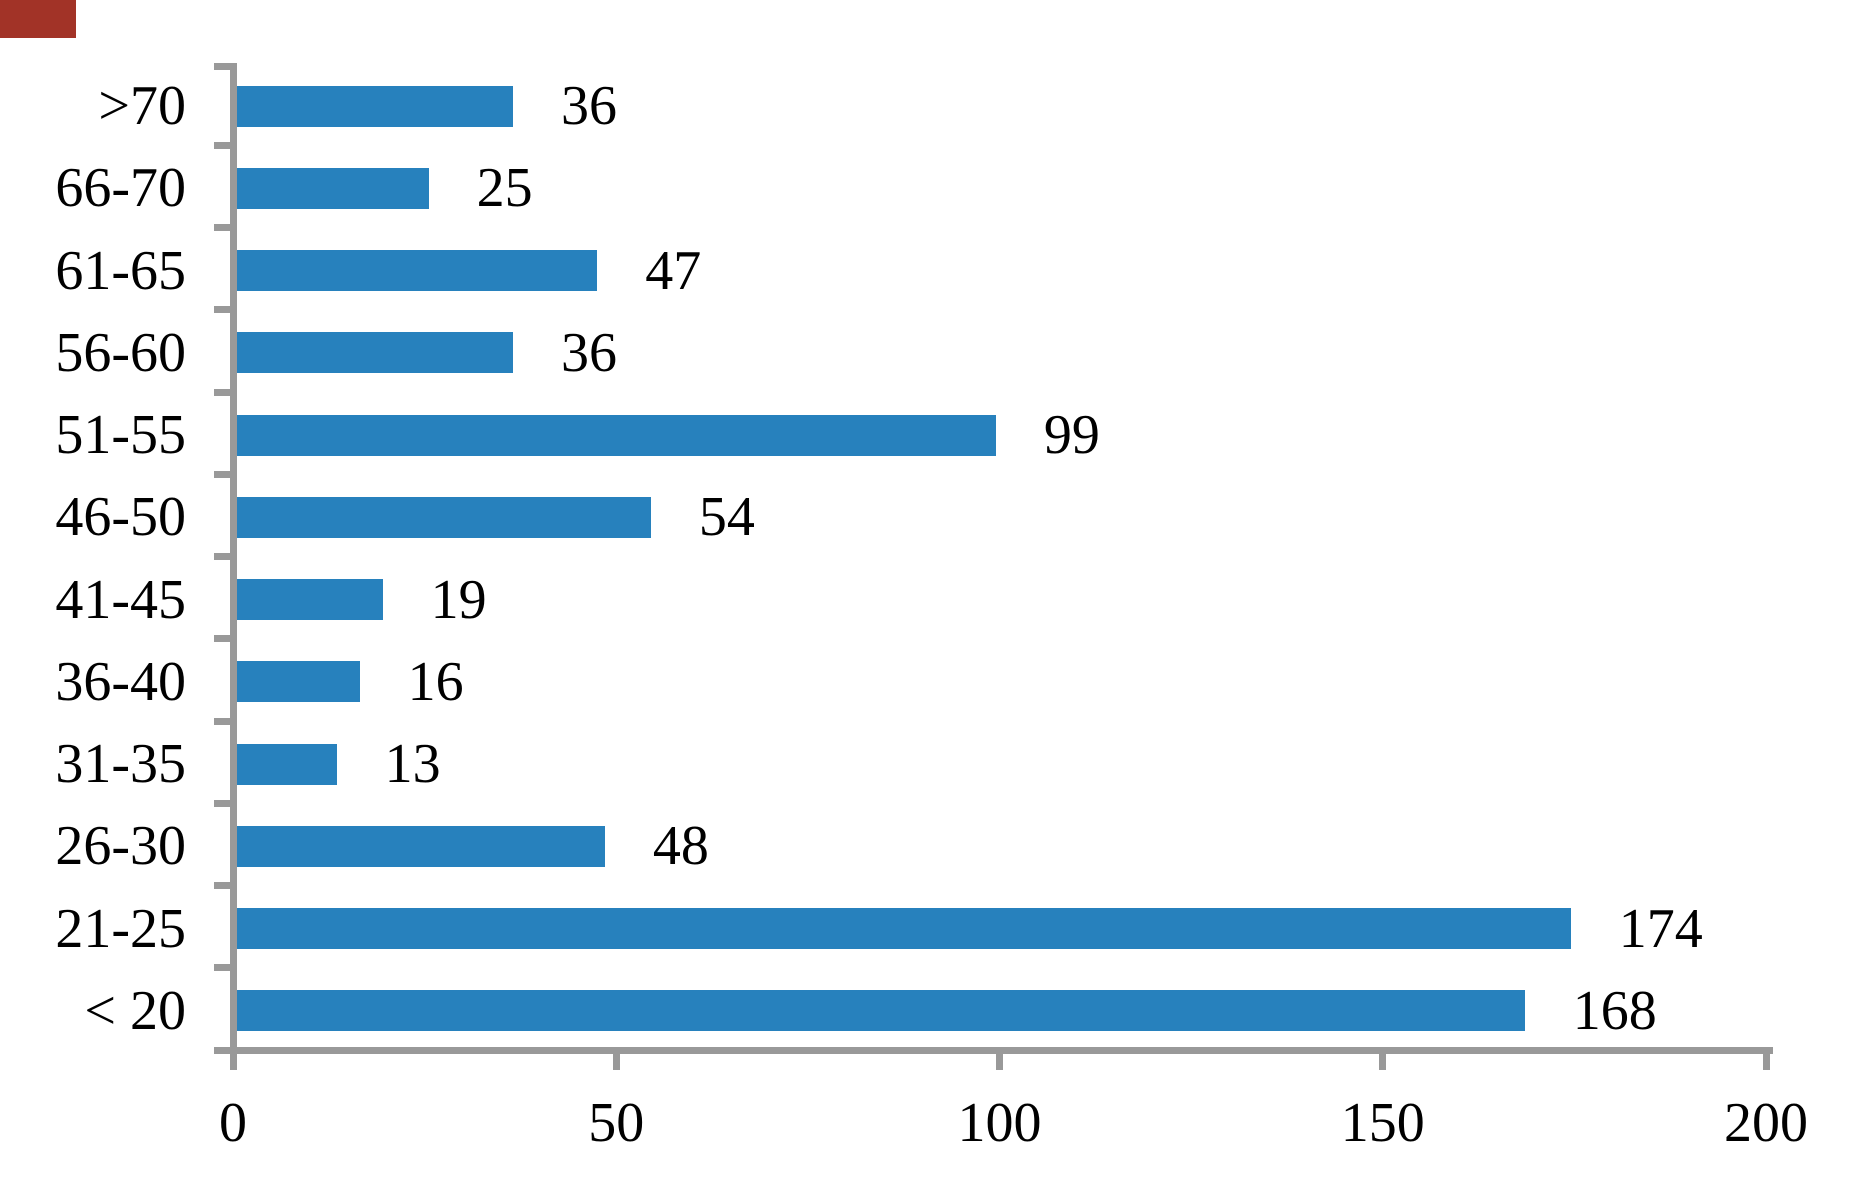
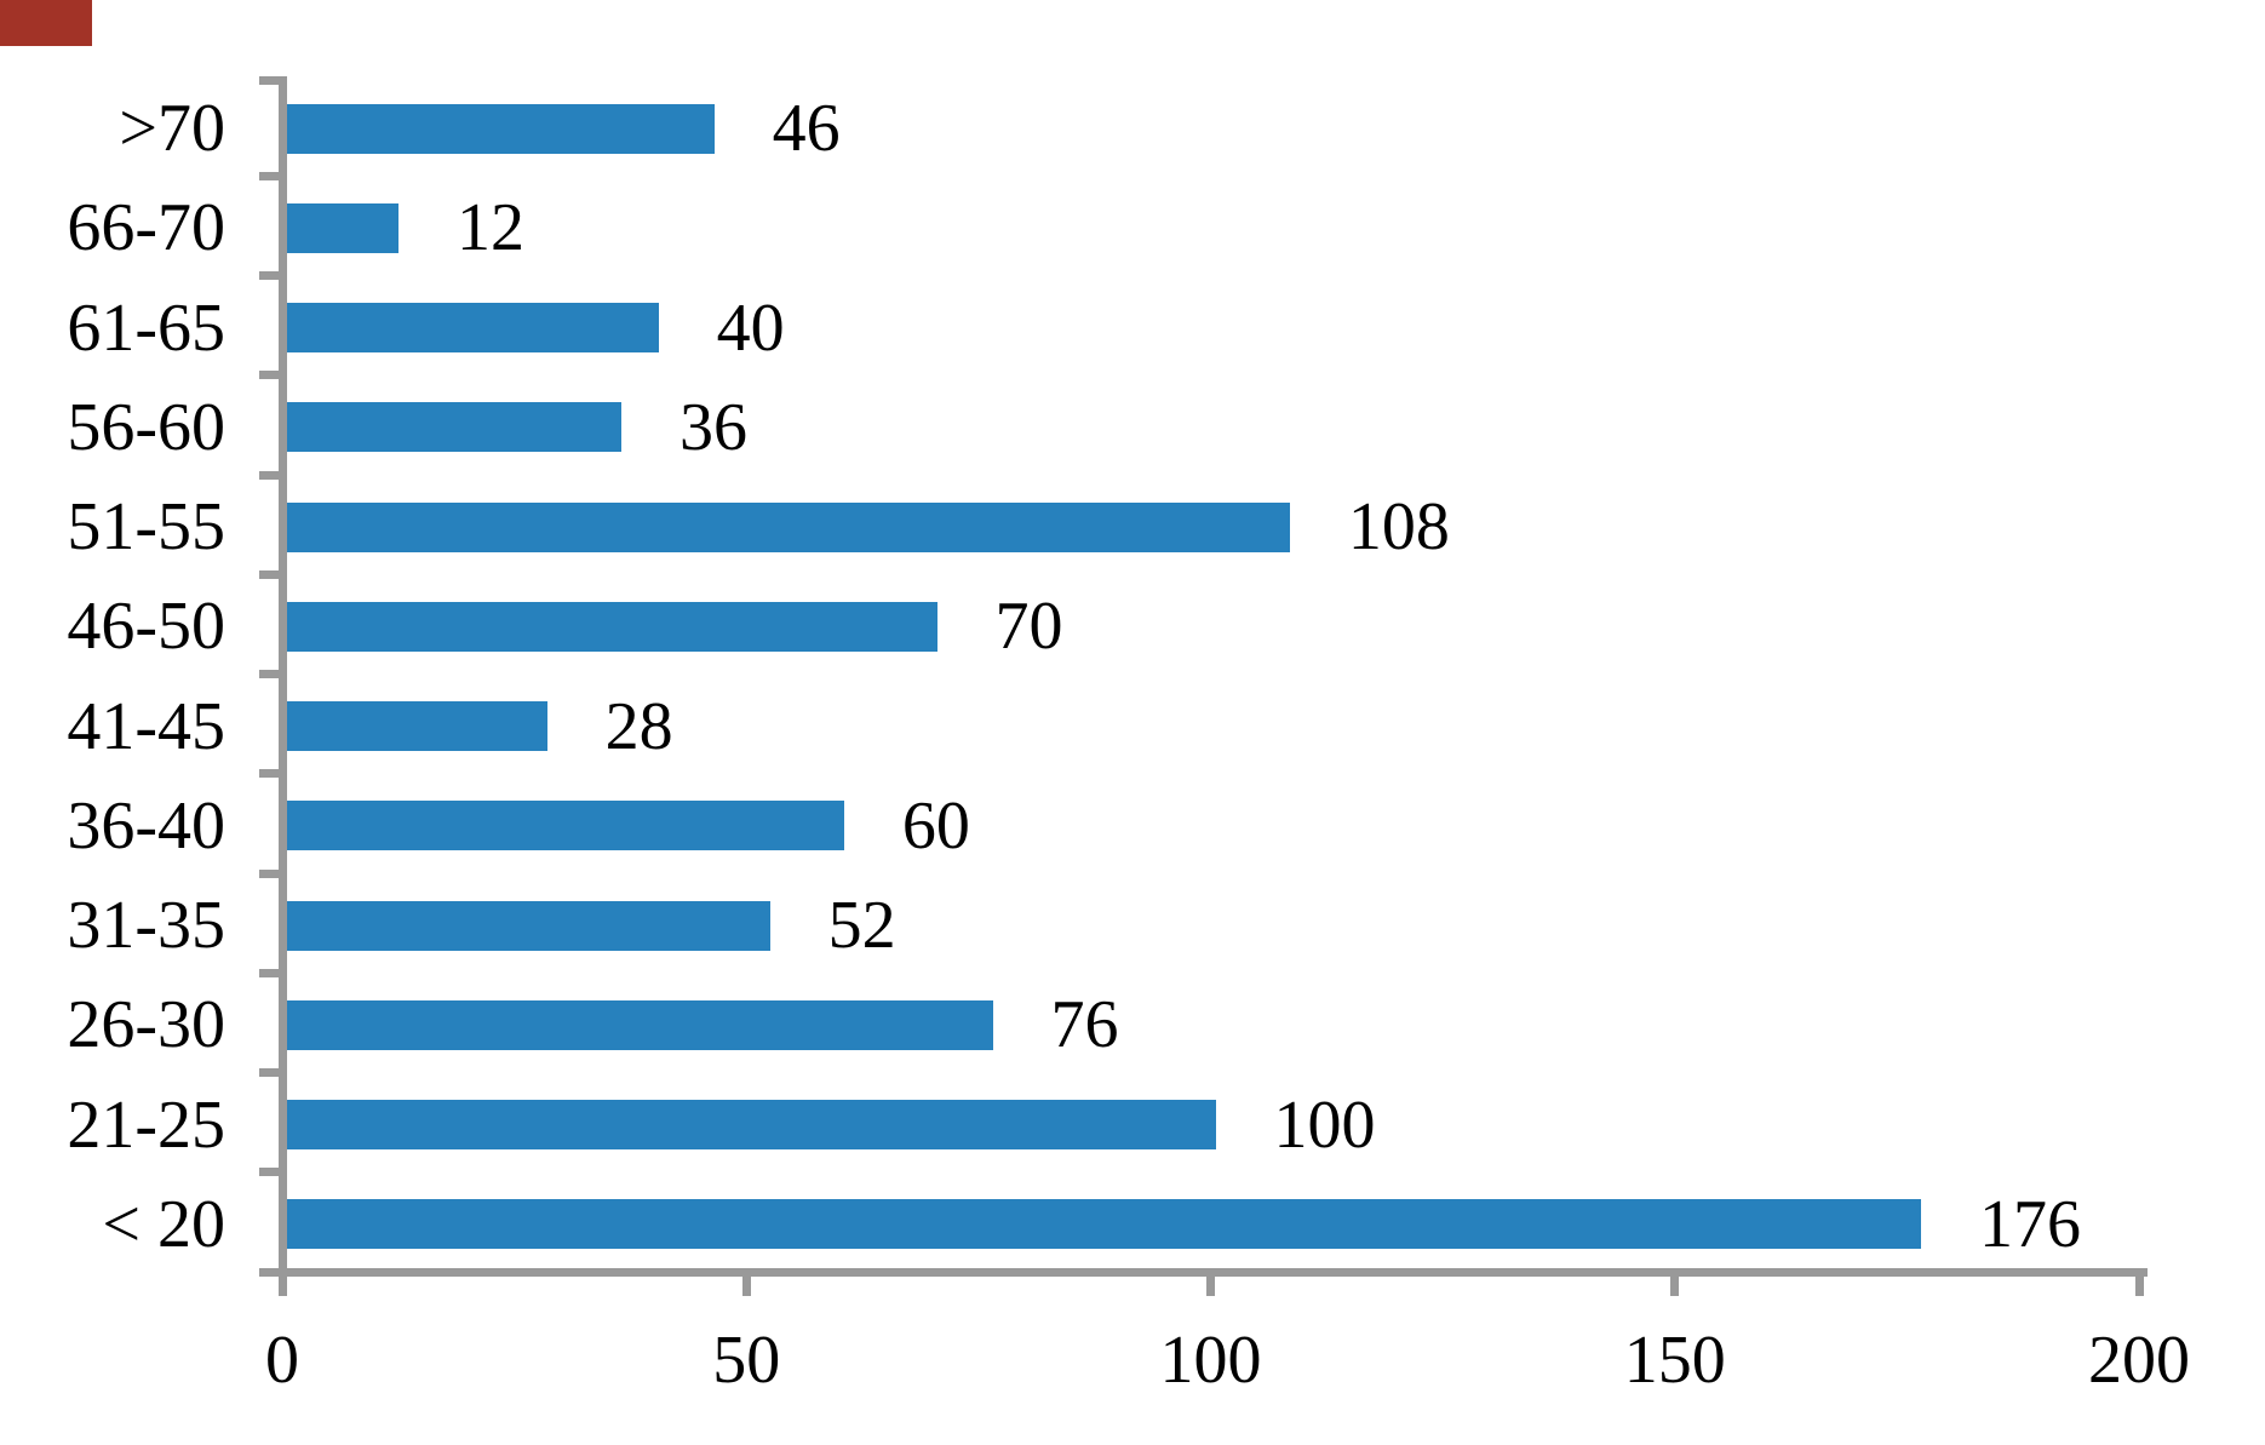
>70: 36 -> 46
66-70: 25 -> 12
61-65: 47 -> 40
51-55: 99 -> 108
46-50: 54 -> 70
41-45: 19 -> 28
36-40: 16 -> 60
31-35: 13 -> 52
26-30: 48 -> 76
21-25: 174 -> 100
< 20: 168 -> 176
